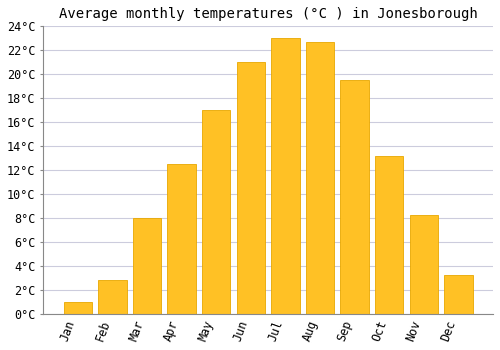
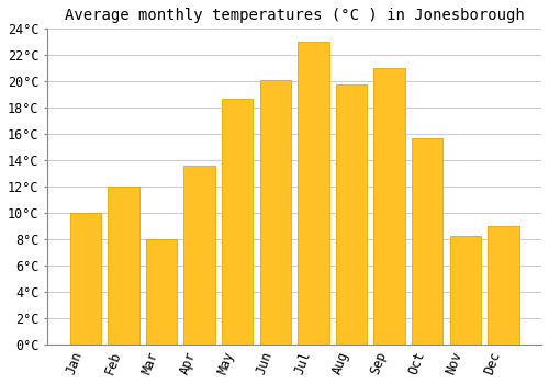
Jan: 1.0°C -> 10.0°C
Feb: 2.8°C -> 12.0°C
Apr: 12.5°C -> 13.6°C
May: 17.0°C -> 18.7°C
Jun: 21.0°C -> 20.1°C
Aug: 22.7°C -> 19.8°C
Sep: 19.5°C -> 21.0°C
Oct: 13.2°C -> 15.7°C
Dec: 3.2°C -> 9.0°C
